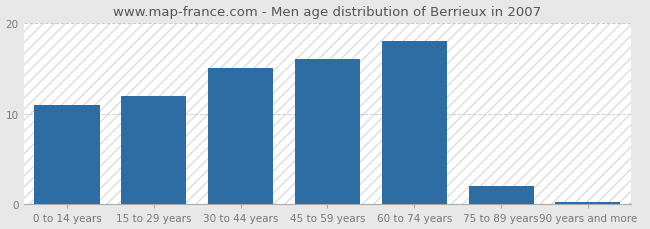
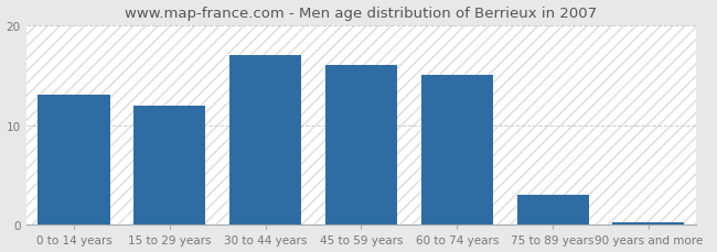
0 to 14 years: 11.0 -> 13.0
30 to 44 years: 15.0 -> 17.0
60 to 74 years: 18.0 -> 15.0
75 to 89 years: 2.0 -> 3.0
